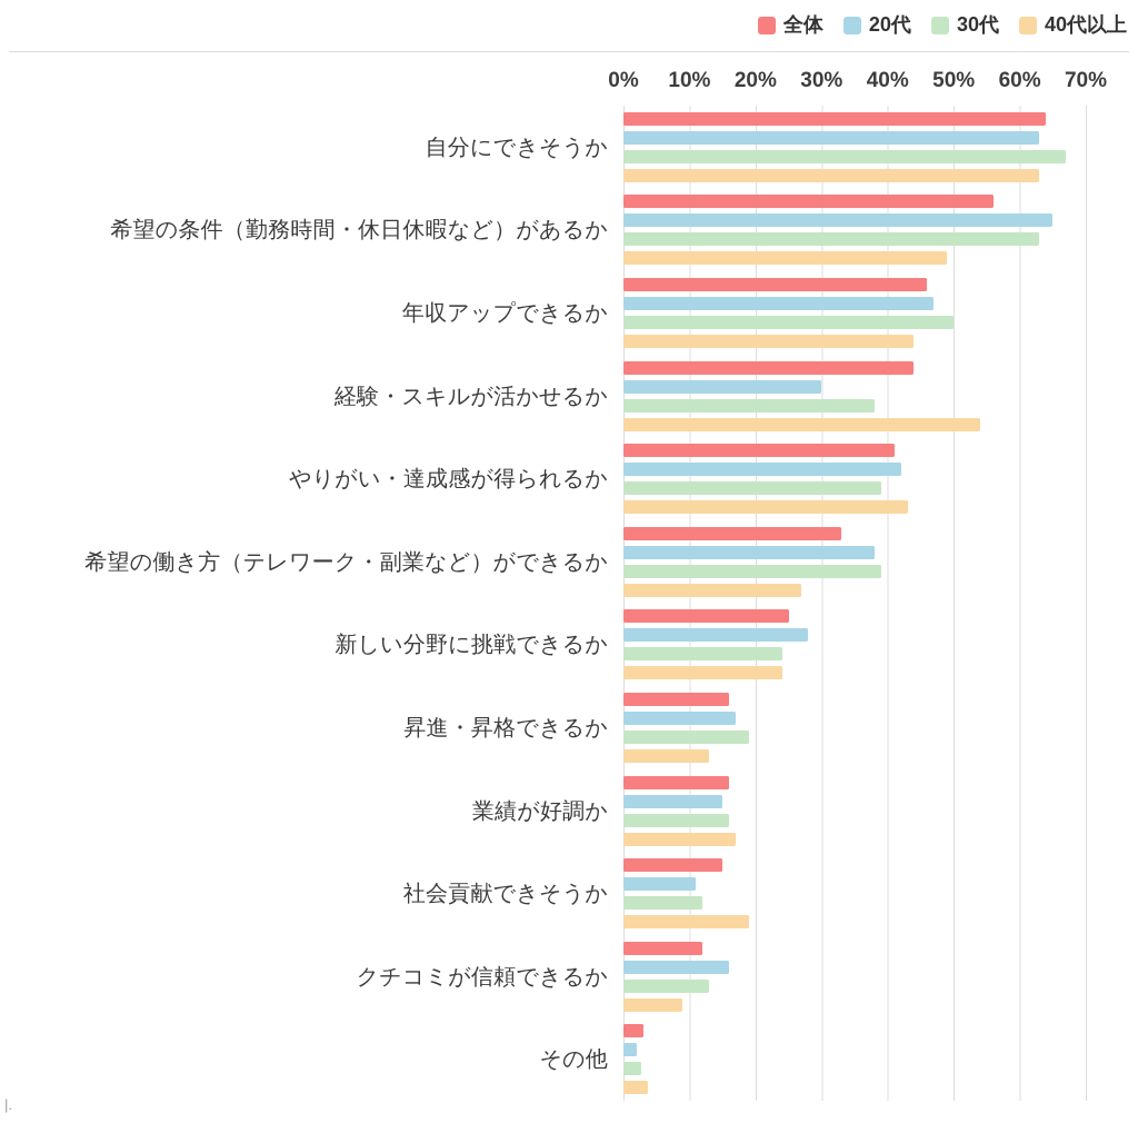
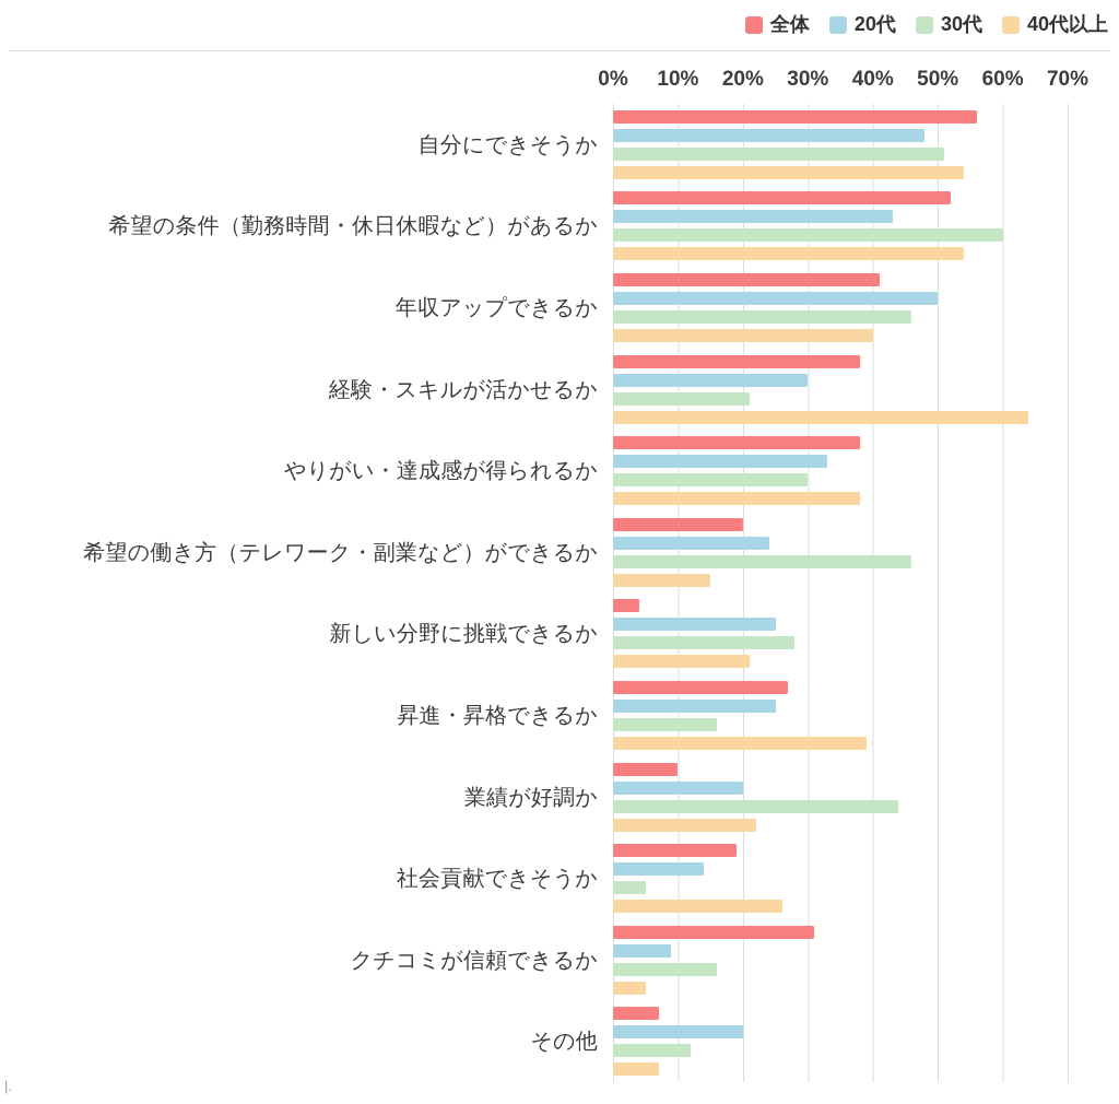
全体/自分にできそうか: 64% -> 56%
20代/自分にできそうか: 63% -> 48%
30代/自分にできそうか: 67% -> 51%
40代以上/自分にできそうか: 63% -> 54%
全体/希望の条件（勤務時間・休日休暇など）があるか: 56% -> 52%
20代/希望の条件（勤務時間・休日休暇など）があるか: 65% -> 43%
30代/希望の条件（勤務時間・休日休暇など）があるか: 63% -> 60%
40代以上/希望の条件（勤務時間・休日休暇など）があるか: 49% -> 54%
全体/年収アップできるか: 46% -> 41%
20代/年収アップできるか: 47% -> 50%
30代/年収アップできるか: 50% -> 46%
40代以上/年収アップできるか: 44% -> 40%
全体/経験・スキルが活かせるか: 44% -> 38%
30代/経験・スキルが活かせるか: 38% -> 21%
40代以上/経験・スキルが活かせるか: 54% -> 64%
全体/やりがい・達成感が得られるか: 41% -> 38%
20代/やりがい・達成感が得られるか: 42% -> 33%
30代/やりがい・達成感が得られるか: 39% -> 30%
40代以上/やりがい・達成感が得られるか: 43% -> 38%
全体/希望の働き方（テレワーク・副業など）ができるか: 33% -> 20%
20代/希望の働き方（テレワーク・副業など）ができるか: 38% -> 24%
30代/希望の働き方（テレワーク・副業など）ができるか: 39% -> 46%
40代以上/希望の働き方（テレワーク・副業など）ができるか: 27% -> 15%
全体/新しい分野に挑戦できるか: 25% -> 4%
20代/新しい分野に挑戦できるか: 28% -> 25%
30代/新しい分野に挑戦できるか: 24% -> 28%
40代以上/新しい分野に挑戦できるか: 24% -> 21%
全体/昇進・昇格できるか: 16% -> 27%
20代/昇進・昇格できるか: 17% -> 25%
30代/昇進・昇格できるか: 19% -> 16%
40代以上/昇進・昇格できるか: 13% -> 39%
全体/業績が好調か: 16% -> 10%
20代/業績が好調か: 15% -> 20%
30代/業績が好調か: 16% -> 44%
40代以上/業績が好調か: 17% -> 22%
全体/社会貢献できそうか: 15% -> 19%
20代/社会貢献できそうか: 11% -> 14%
30代/社会貢献できそうか: 12% -> 5%
40代以上/社会貢献できそうか: 19% -> 26%
全体/クチコミが信頼できるか: 12% -> 31%
20代/クチコミが信頼できるか: 16% -> 9%
30代/クチコミが信頼できるか: 13% -> 16%
40代以上/クチコミが信頼できるか: 9% -> 5%
全体/その他: 3% -> 7%
20代/その他: 2% -> 20%
30代/その他: 3% -> 12%
40代以上/その他: 4% -> 7%
